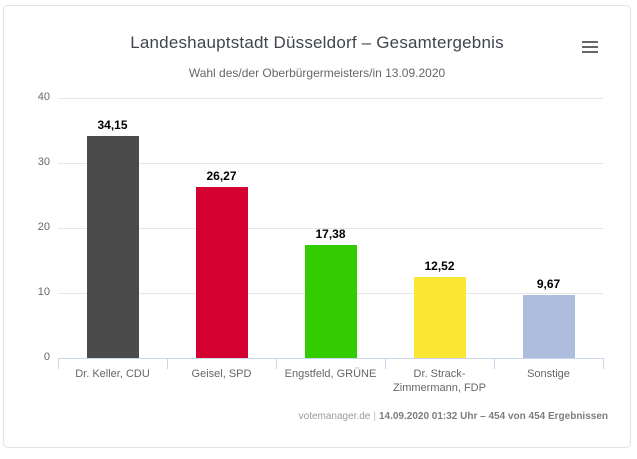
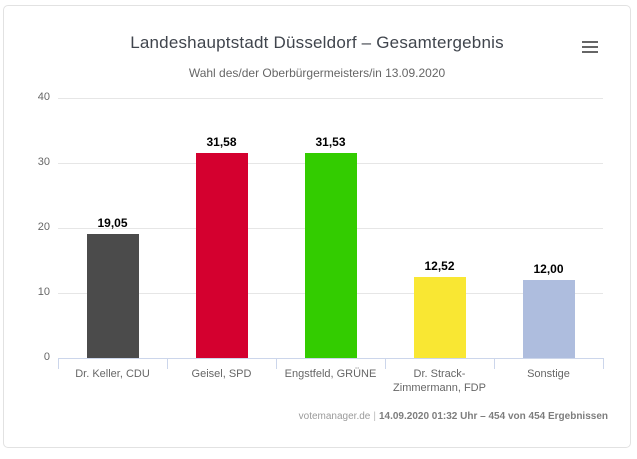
Dr. Keller, CDU: 34,15 -> 19,05
Geisel, SPD: 26,27 -> 31,58
Engstfeld, GRÜNE: 17,38 -> 31,53
Sonstige: 9,67 -> 12,00
